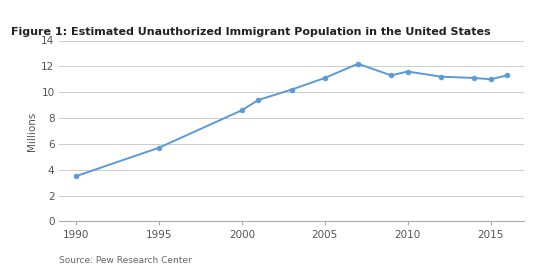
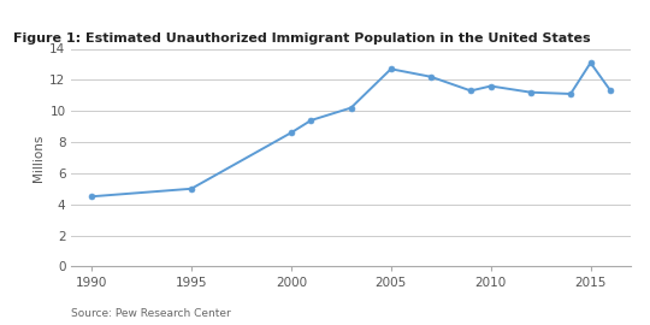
1990: 3.5 -> 4.5
1995: 5.7 -> 5.0
2005: 11.1 -> 12.7
2015: 11.0 -> 13.1
